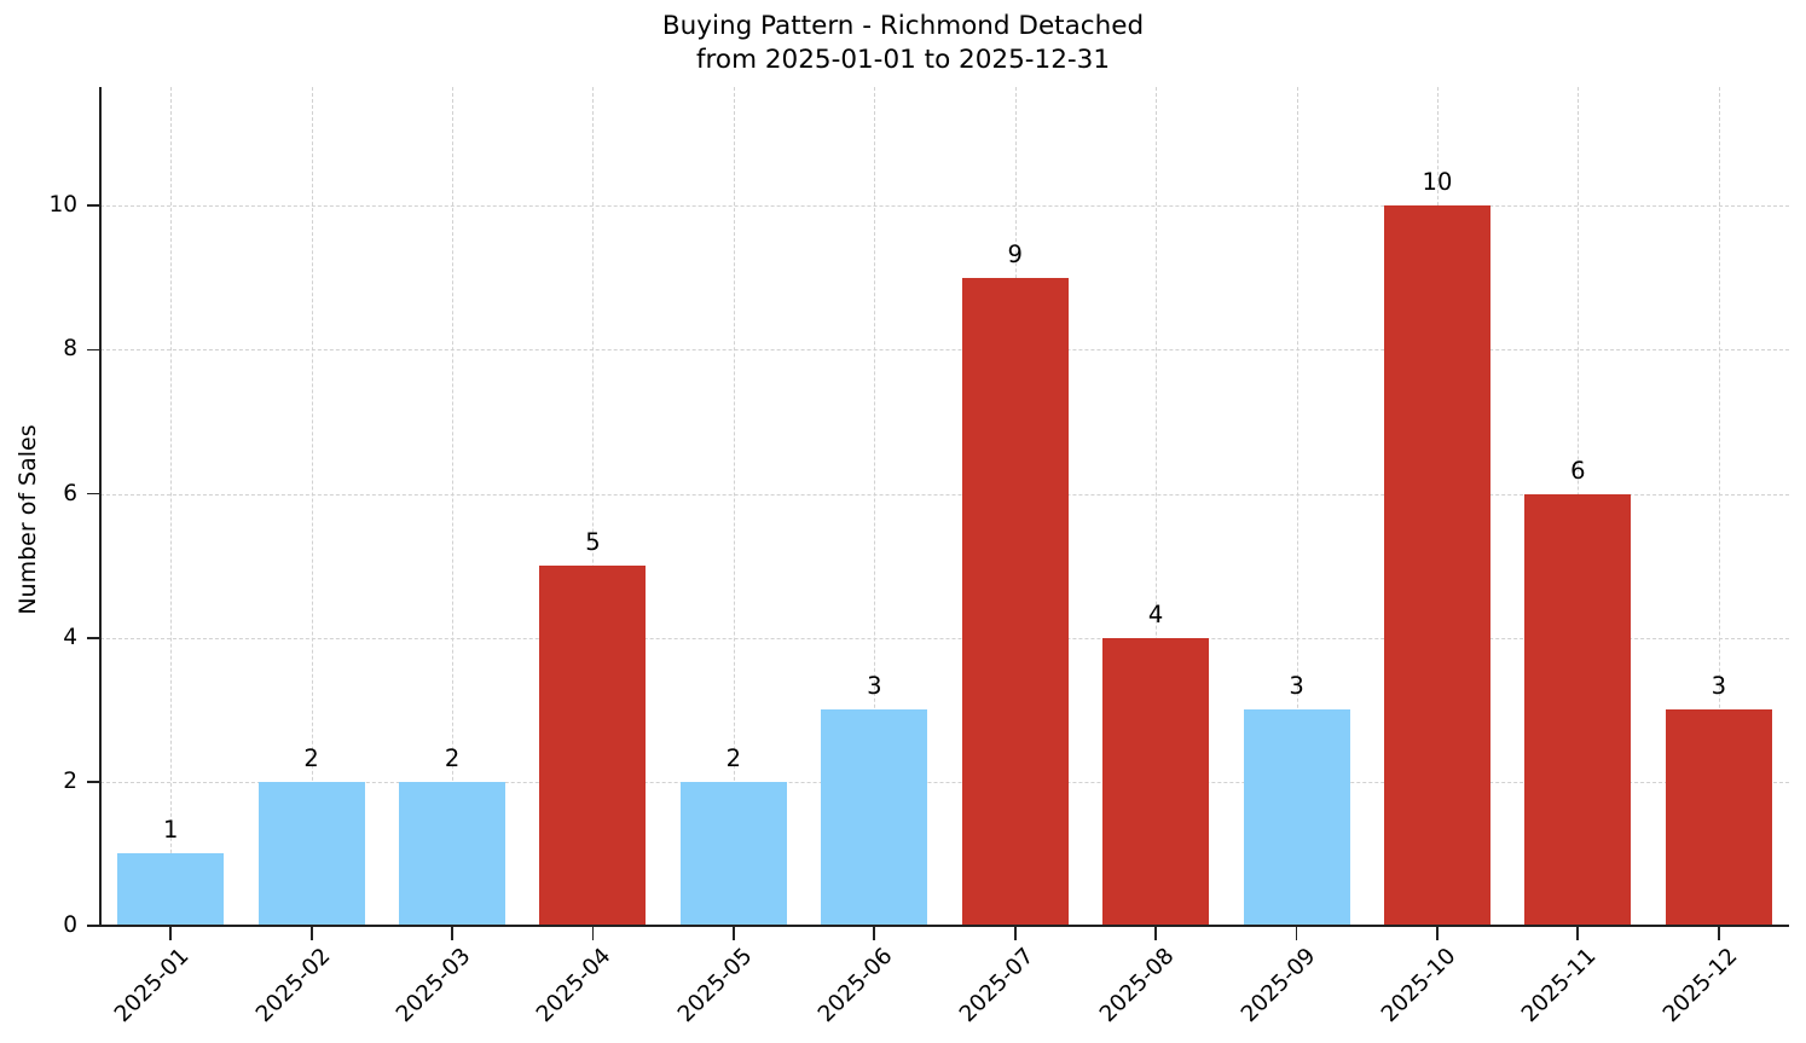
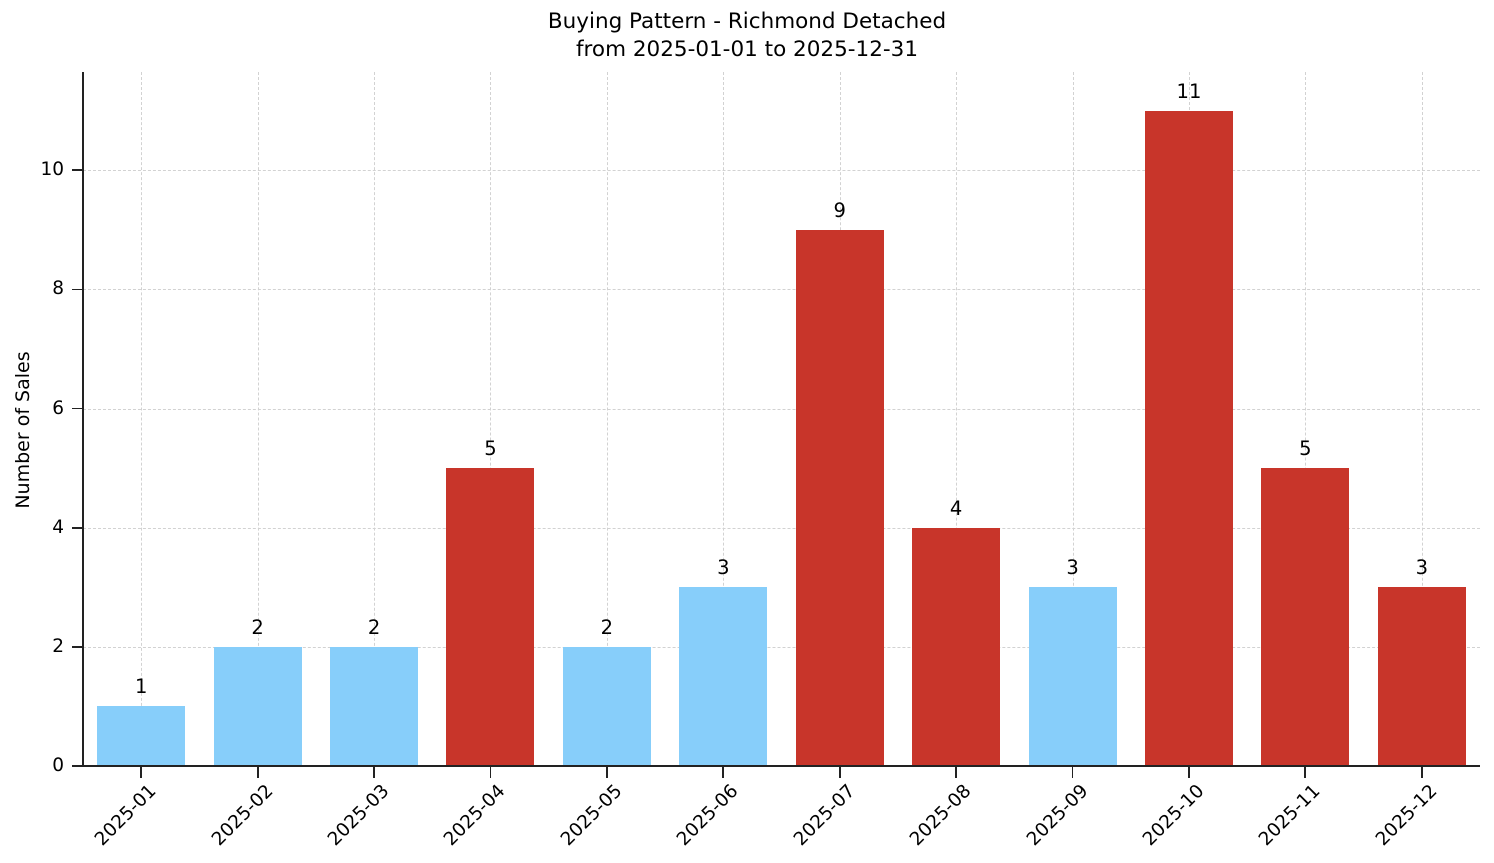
2025-10: 10 -> 11
2025-11: 6 -> 5
